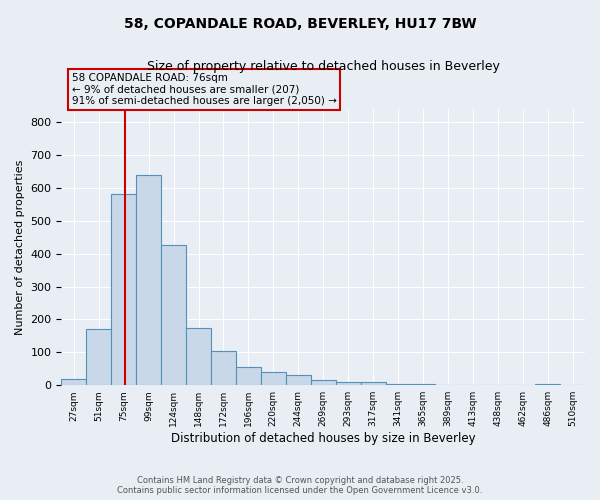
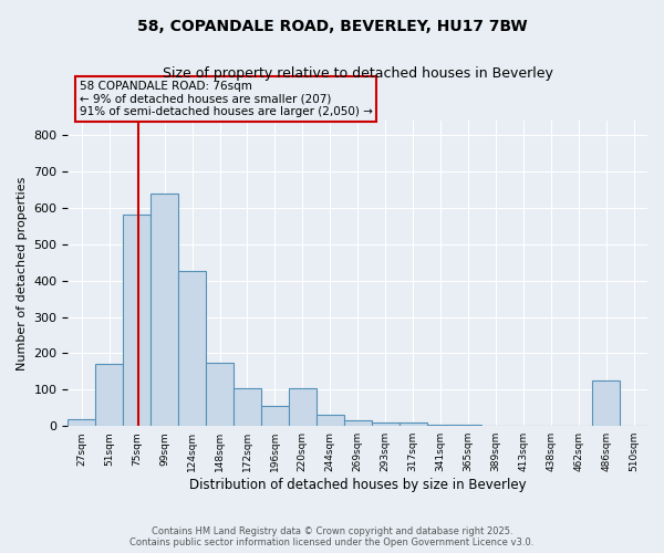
220sqm: 40 -> 105
486sqm: 5 -> 125
